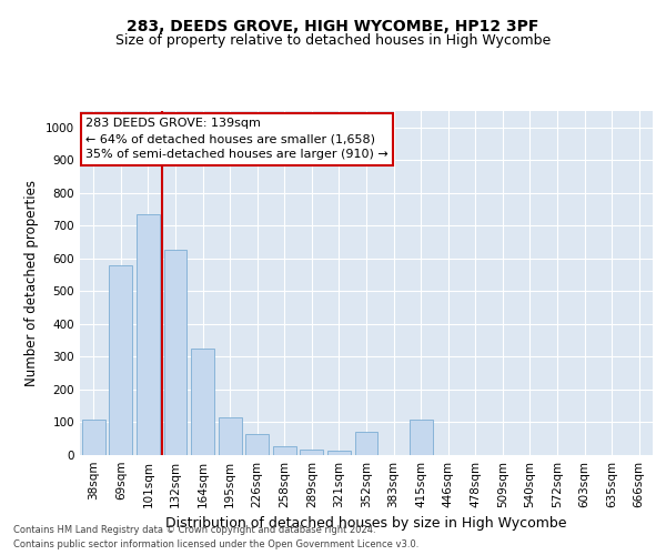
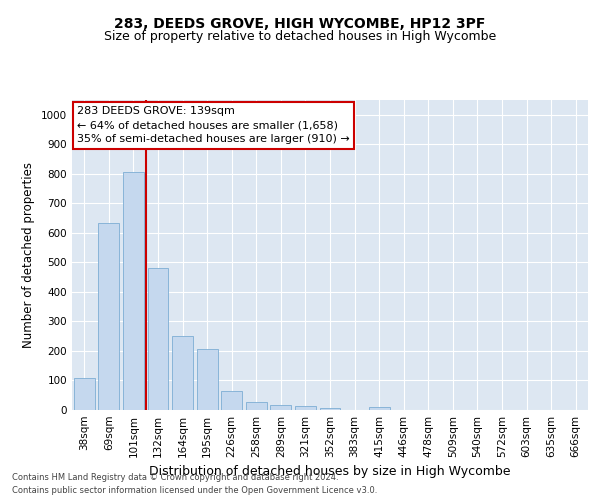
69sqm: 580 -> 635
101sqm: 735 -> 805
132sqm: 625 -> 480
164sqm: 325 -> 250
195sqm: 115 -> 207
352sqm: 70 -> 8
415sqm: 110 -> 10
